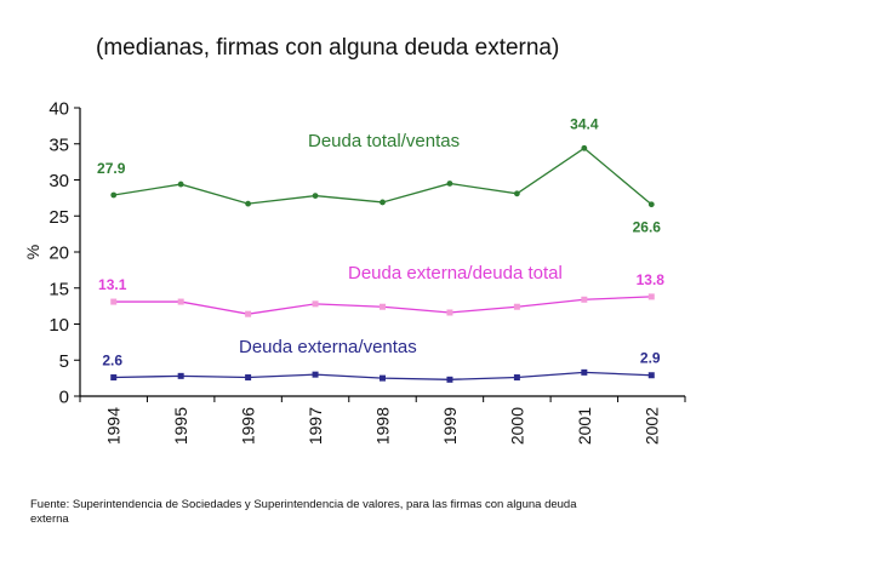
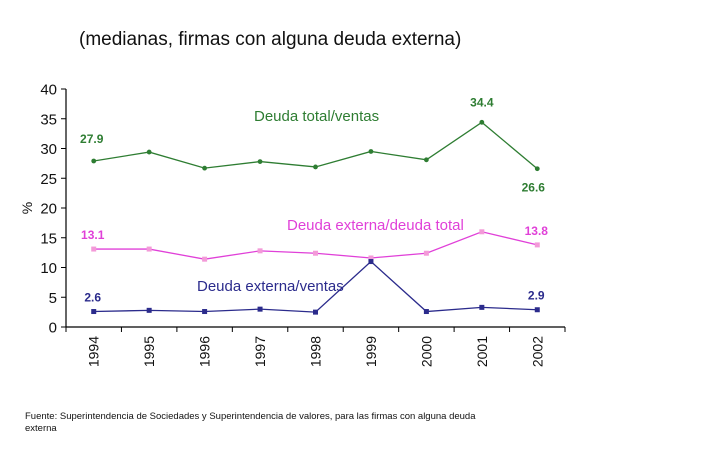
Deuda externa/ventas/1999: 2 -> 11
Deuda externa/deuda total/2001: 13 -> 16
